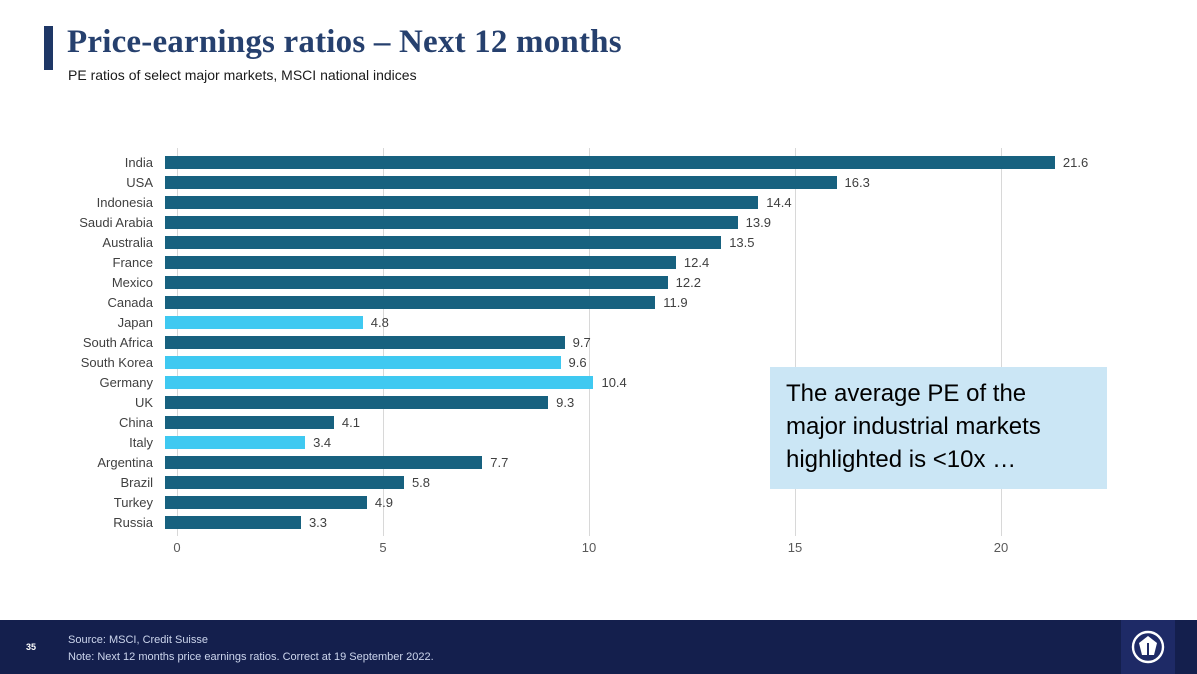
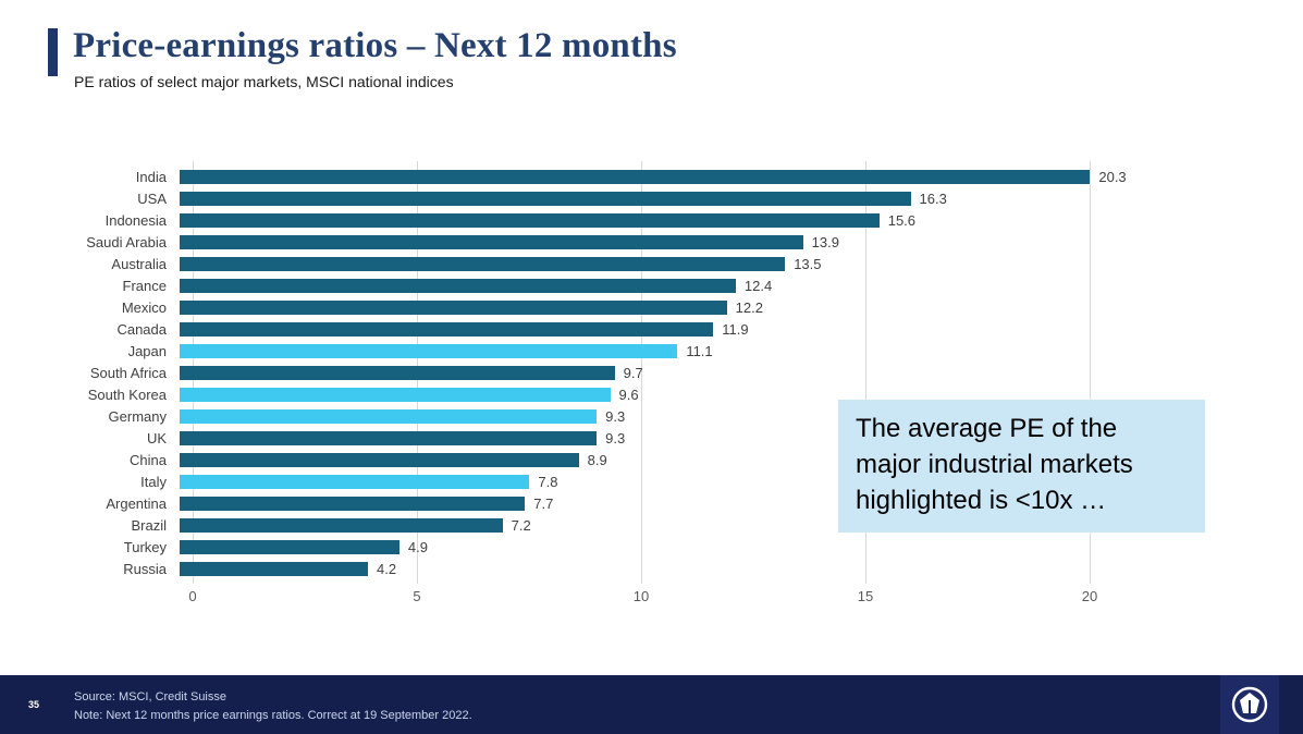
India: 21.6 -> 20.3
Indonesia: 14.4 -> 15.6
Japan: 4.8 -> 11.1
Germany: 10.4 -> 9.3
China: 4.1 -> 8.9
Italy: 3.4 -> 7.8
Brazil: 5.8 -> 7.2
Russia: 3.3 -> 4.2
